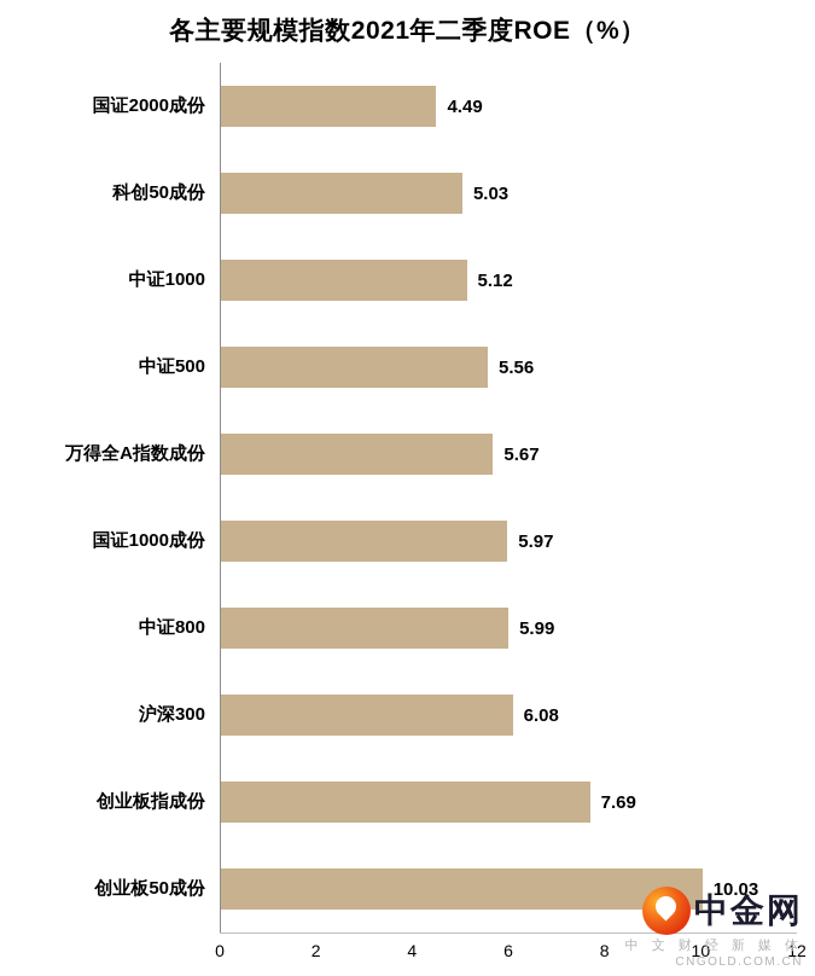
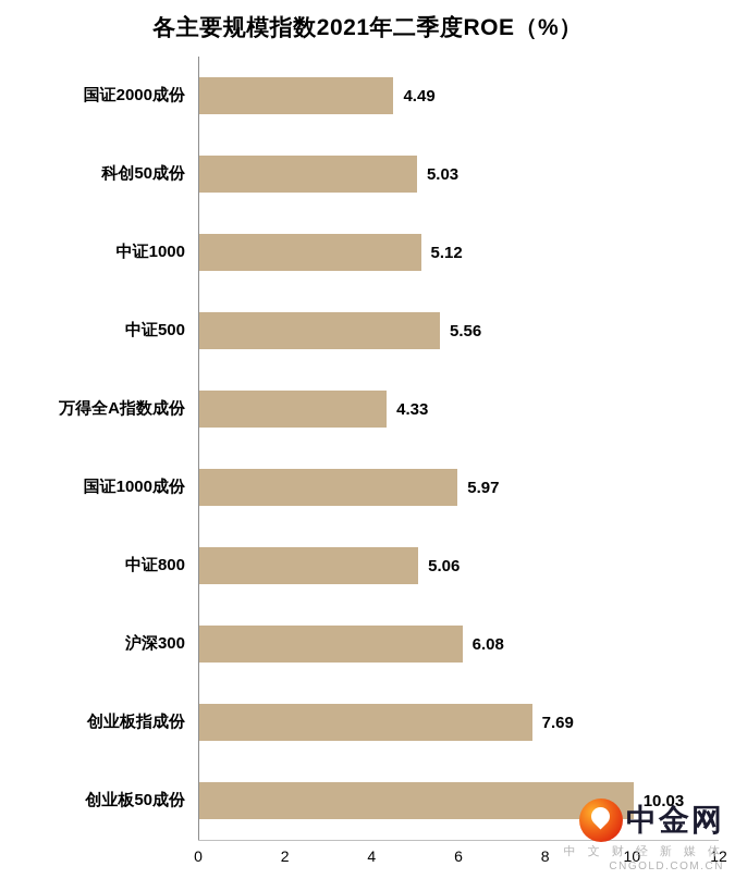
万得全A指数成份: 5.67 -> 4.33
中证800: 5.99 -> 5.06
